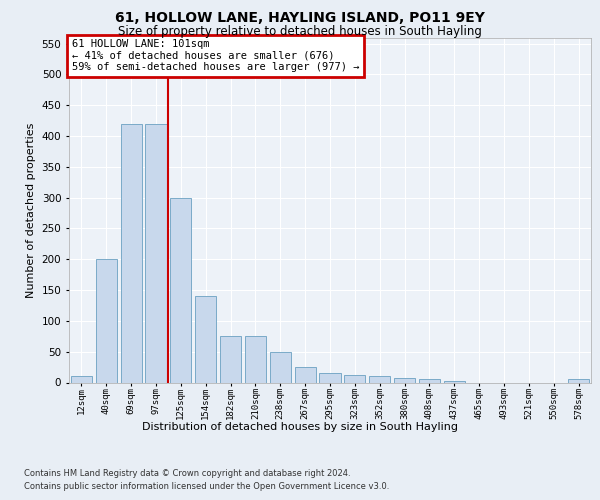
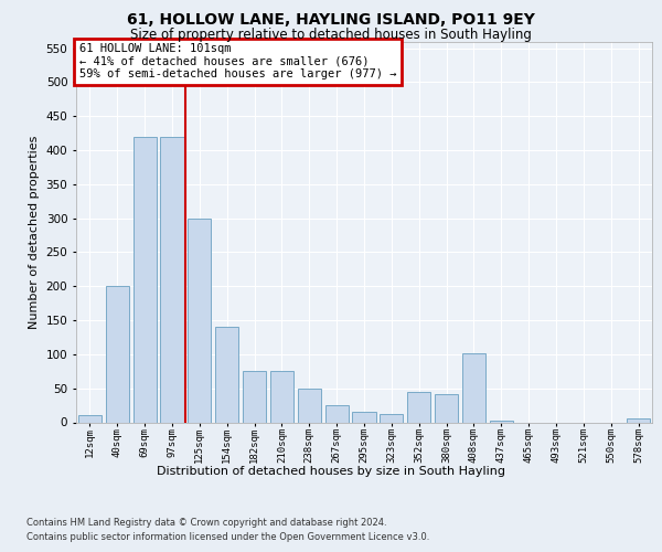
352sqm: 10 -> 44
380sqm: 8 -> 42
408sqm: 5 -> 102
